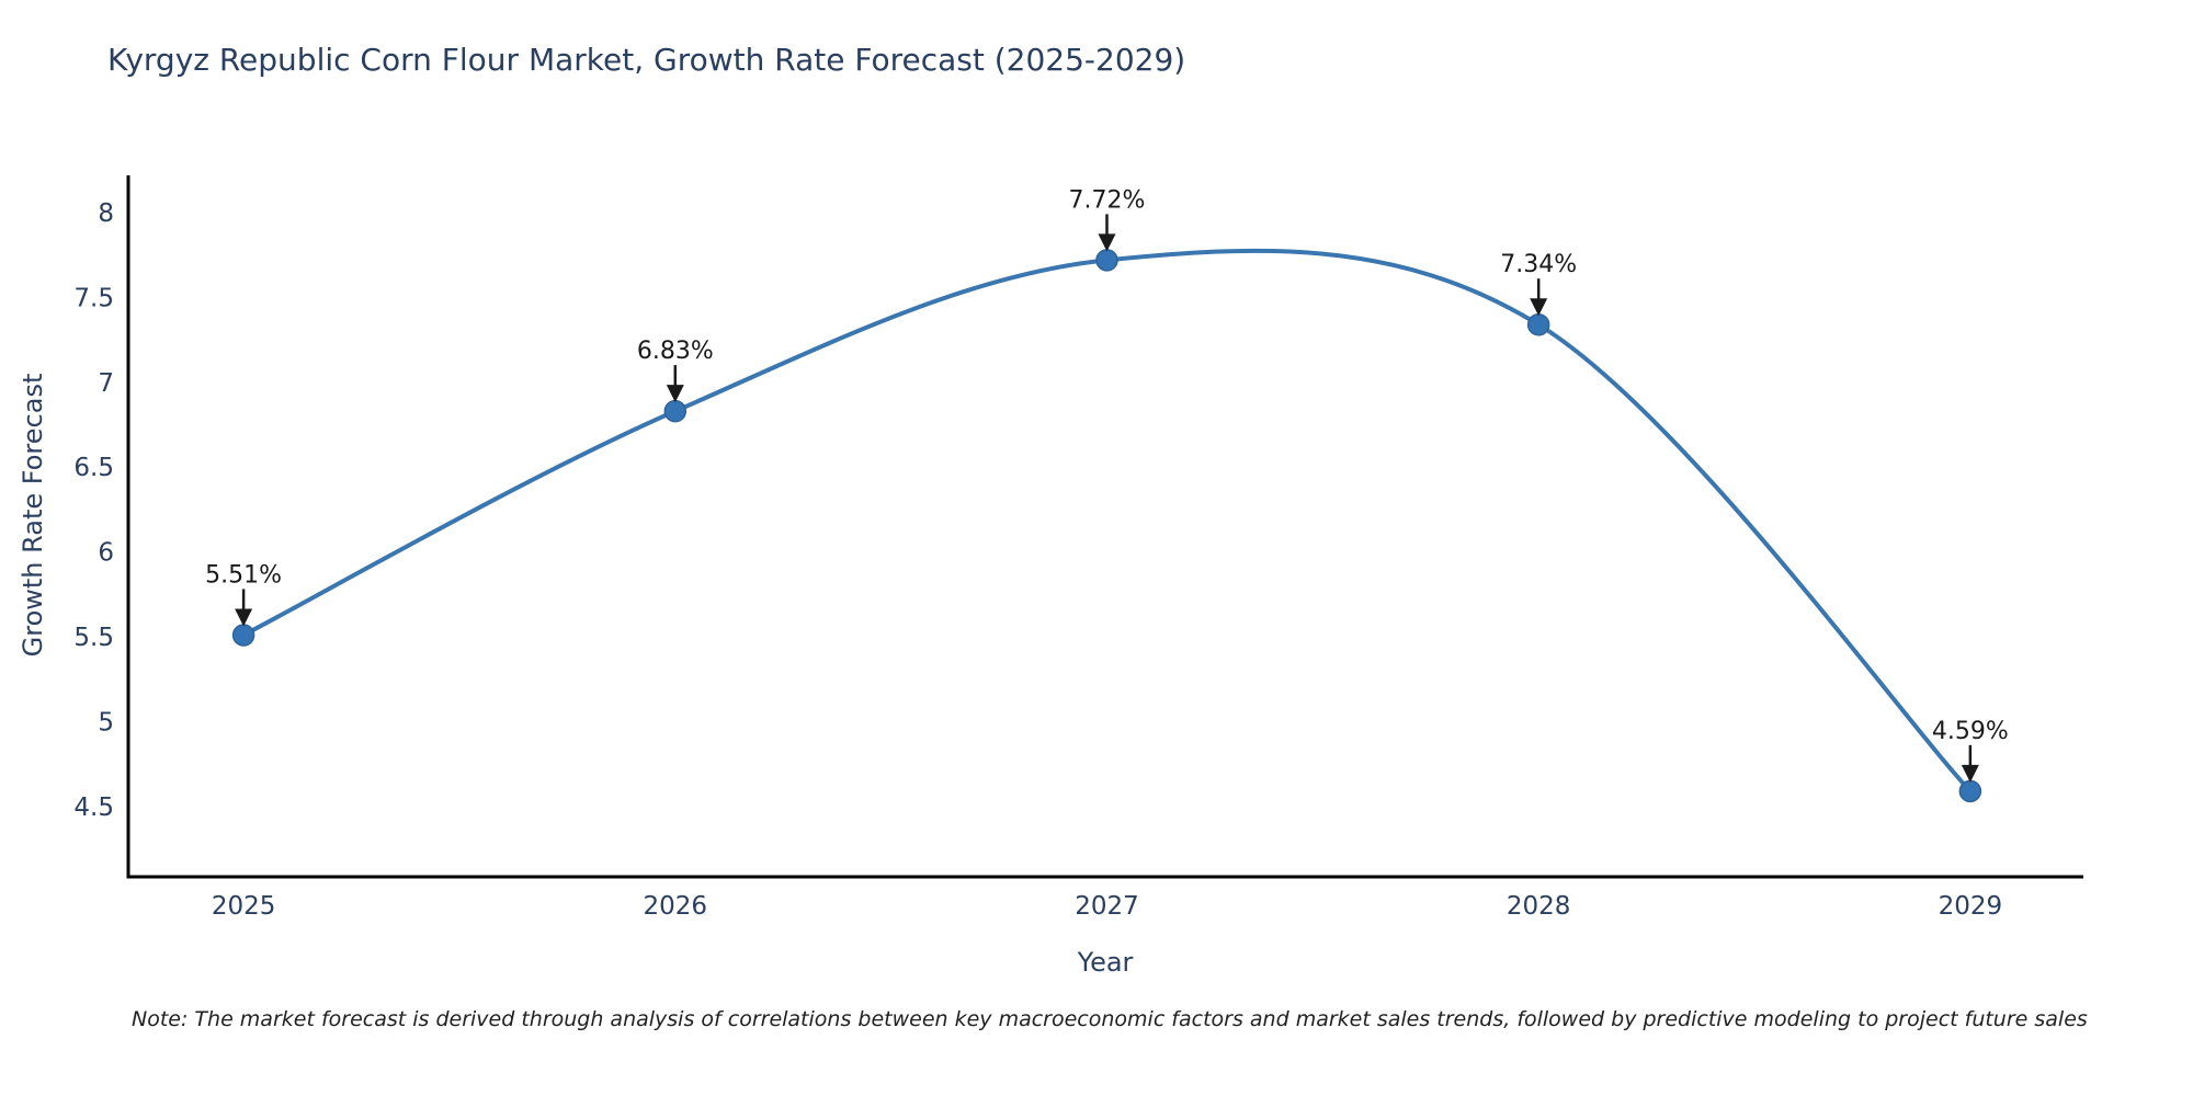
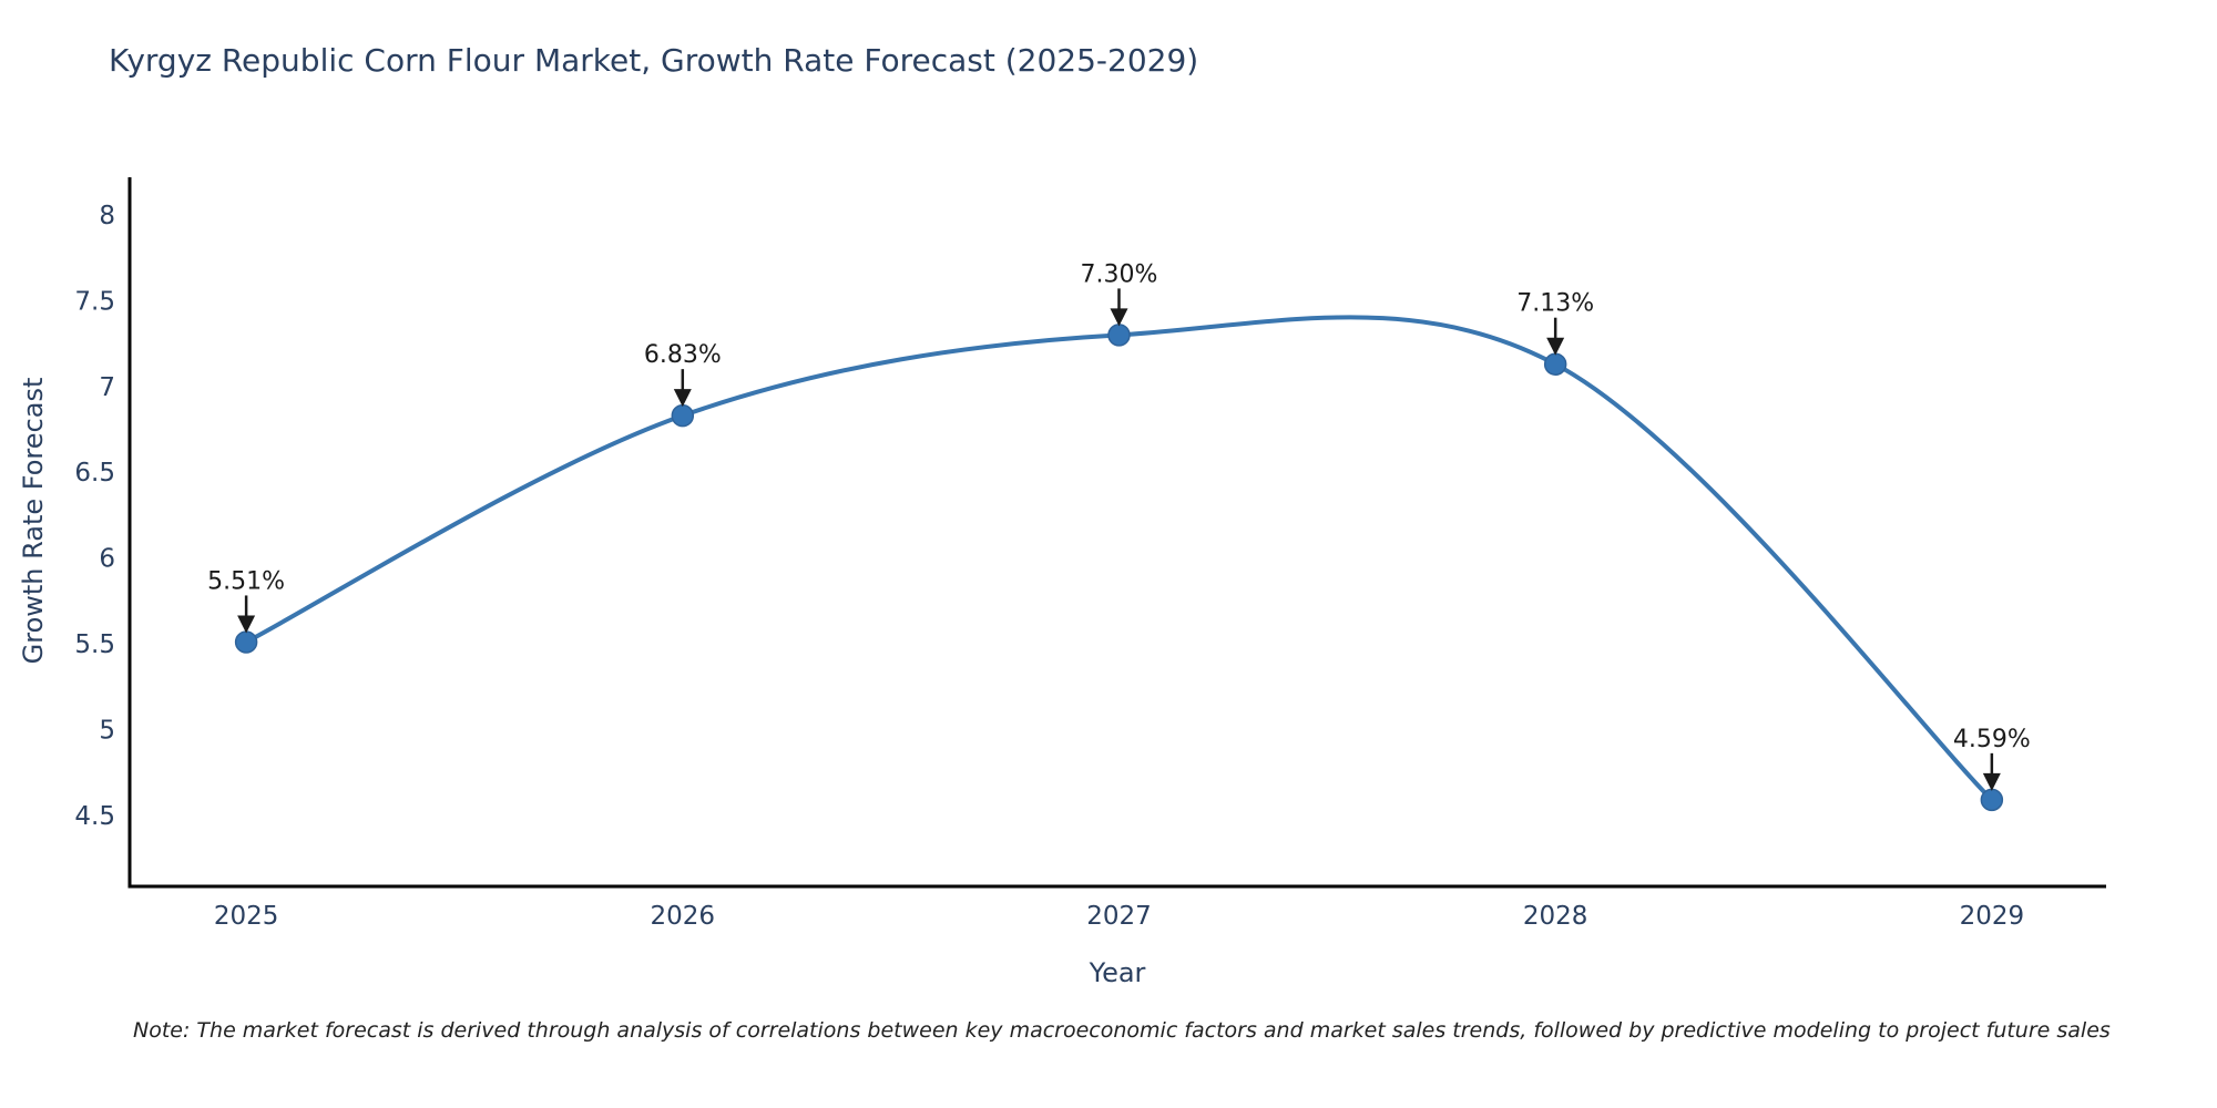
2027: 7.72% -> 7.30%
2028: 7.34% -> 7.13%
